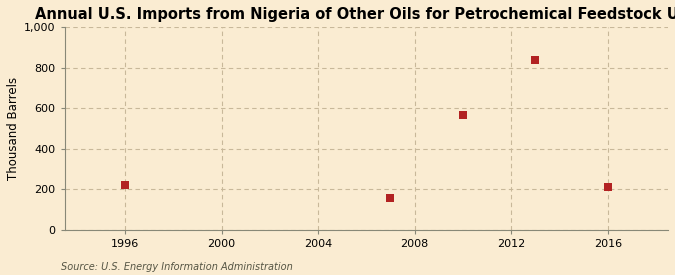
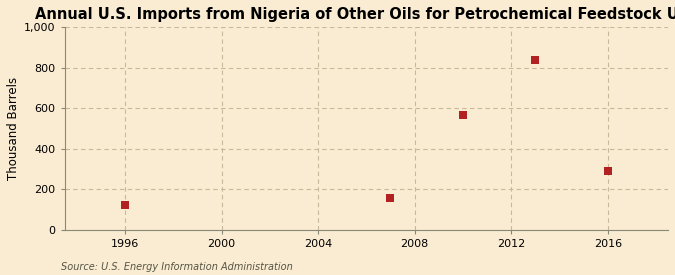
1996: 220 -> 120
2016: 210 -> 290
